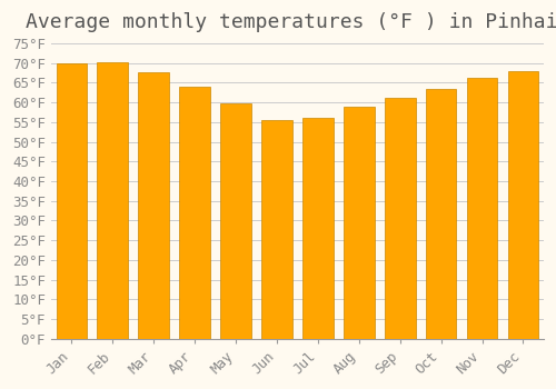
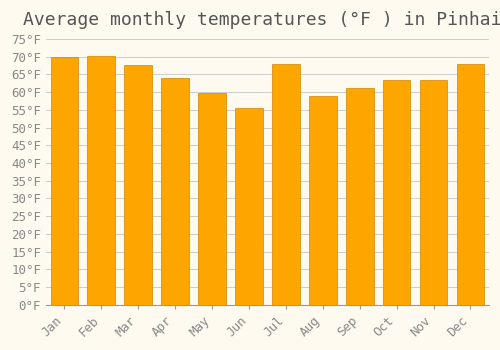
Jul: 56.1°F -> 68.0°F
Nov: 66.2°F -> 63.5°F
